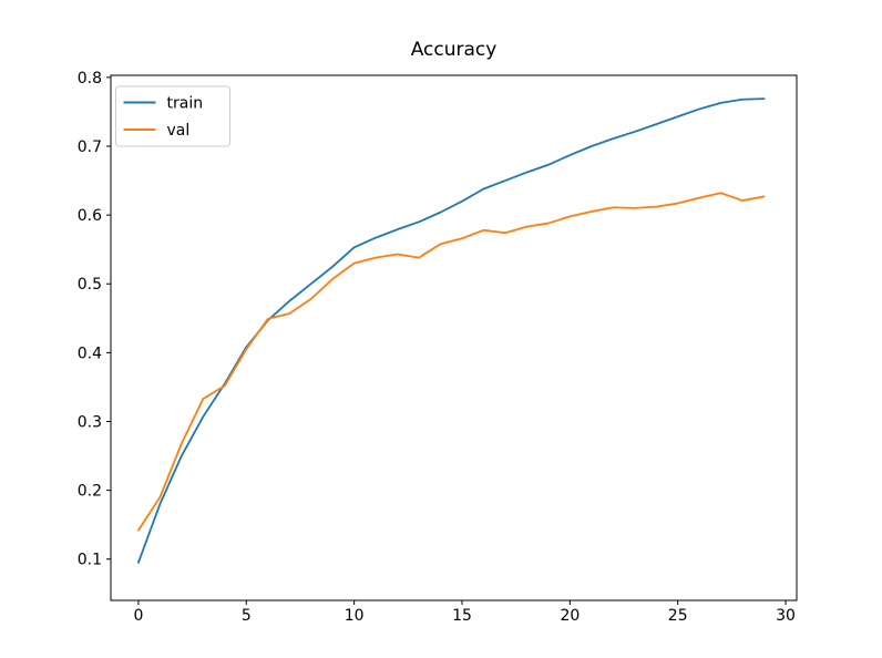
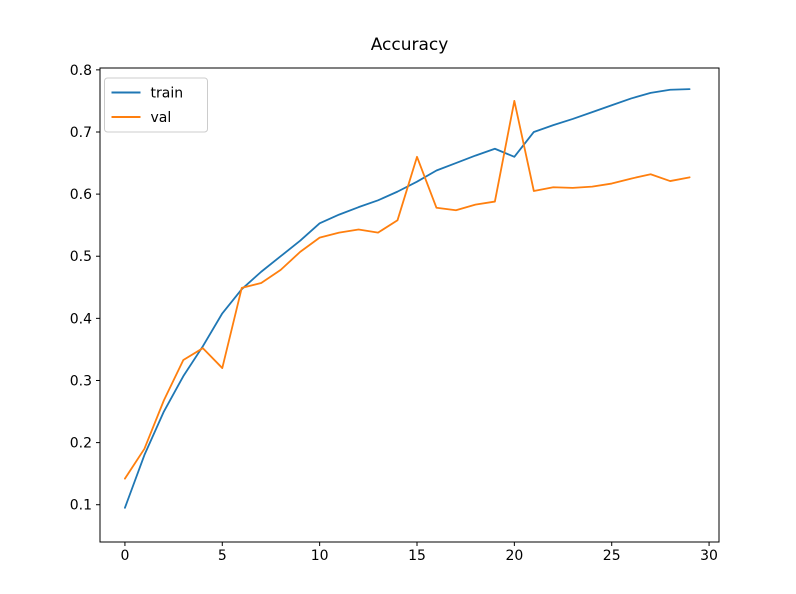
val/5: 0.41 -> 0.32
val/15: 0.57 -> 0.66
train/20: 0.69 -> 0.66
val/20: 0.60 -> 0.75
